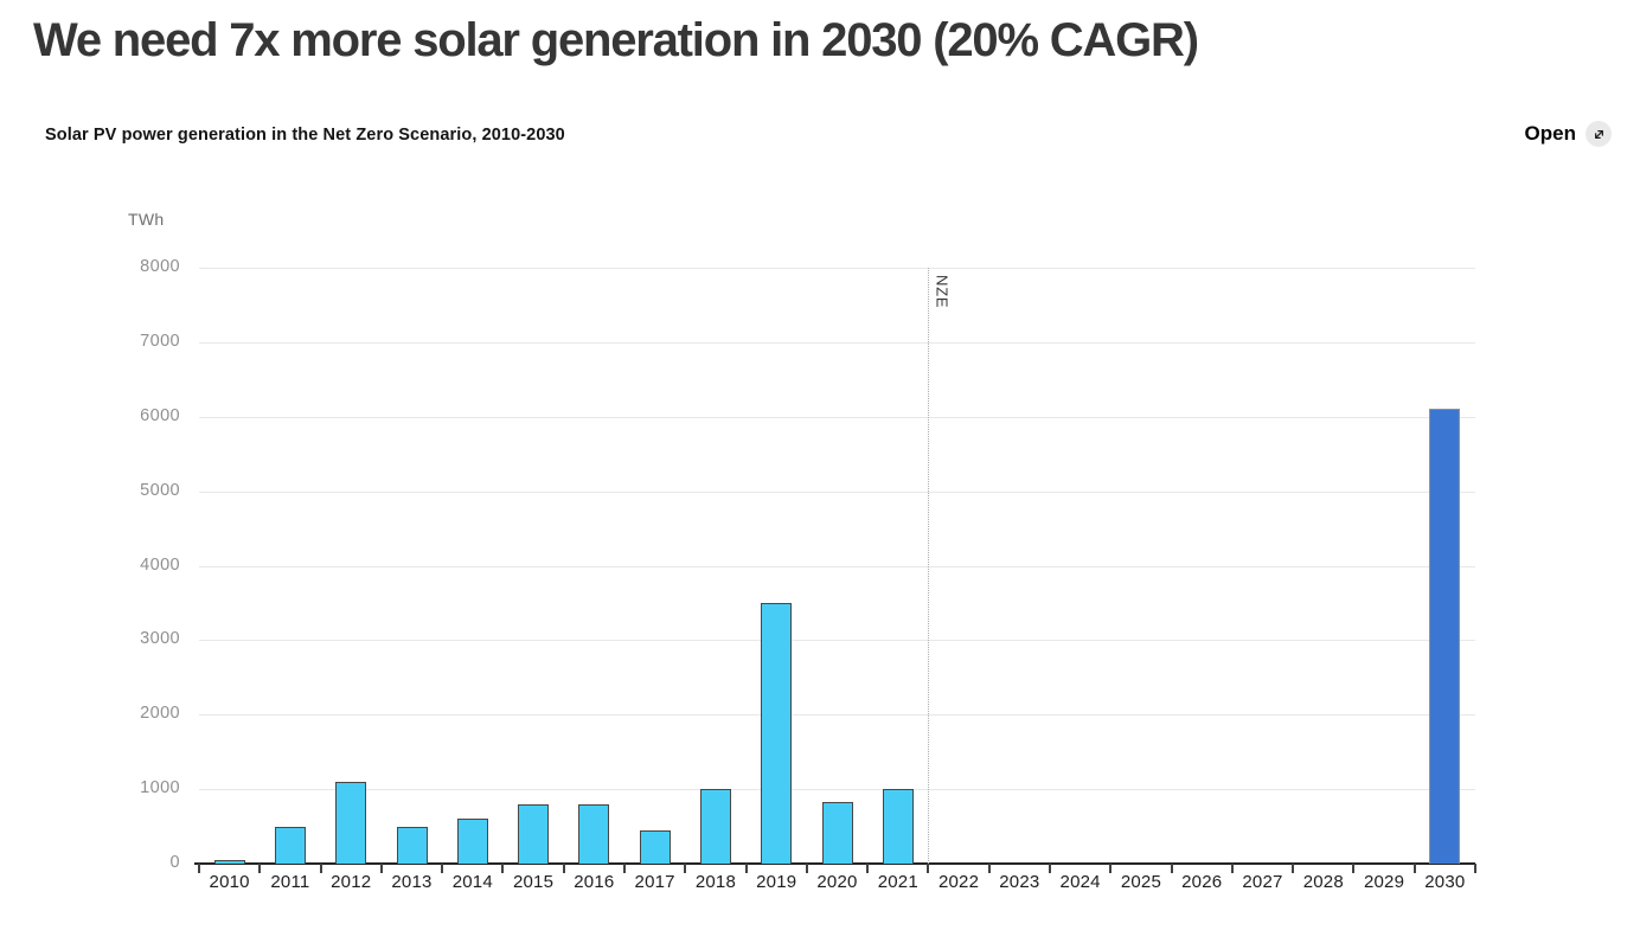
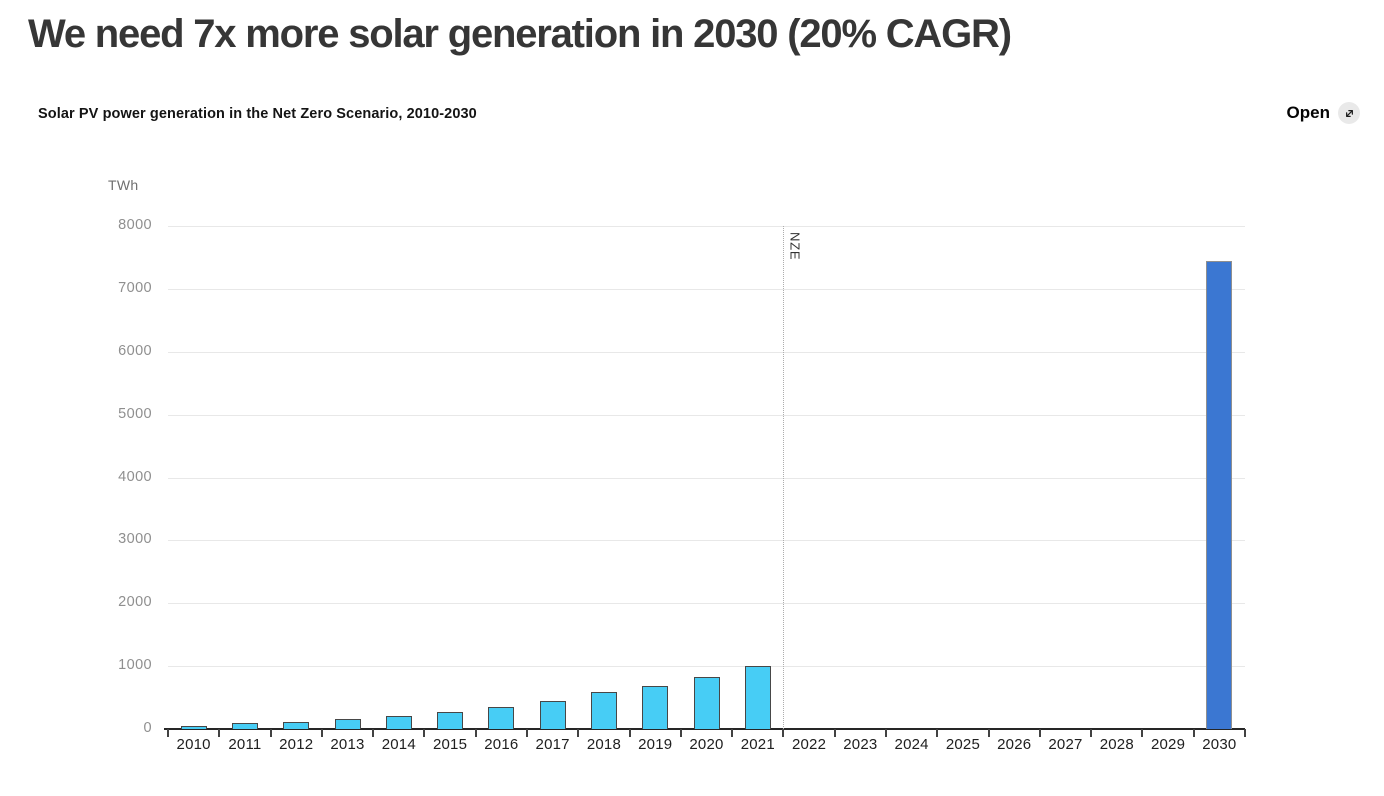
2011: 500 -> 100
2012: 1100 -> 100
2013: 500 -> 200
2014: 600 -> 200
2015: 800 -> 300
2016: 800 -> 400
2018: 1000 -> 600
2019: 3500 -> 700
2030: 6100 -> 7400
